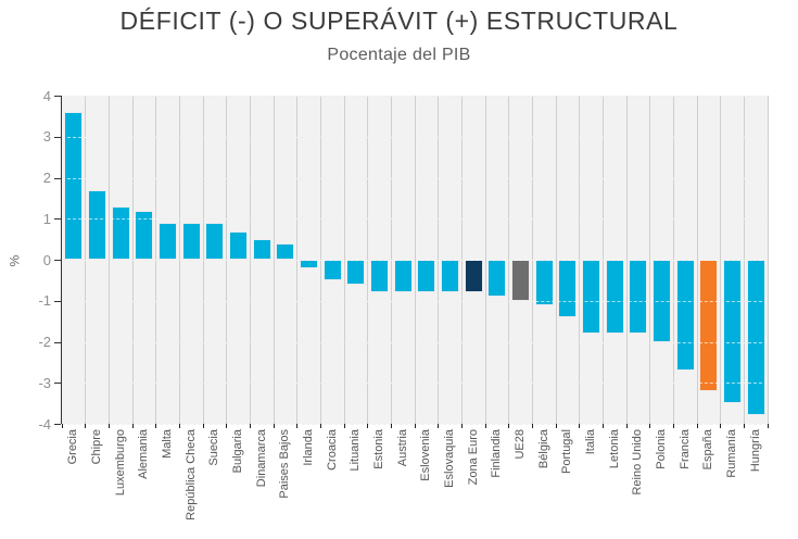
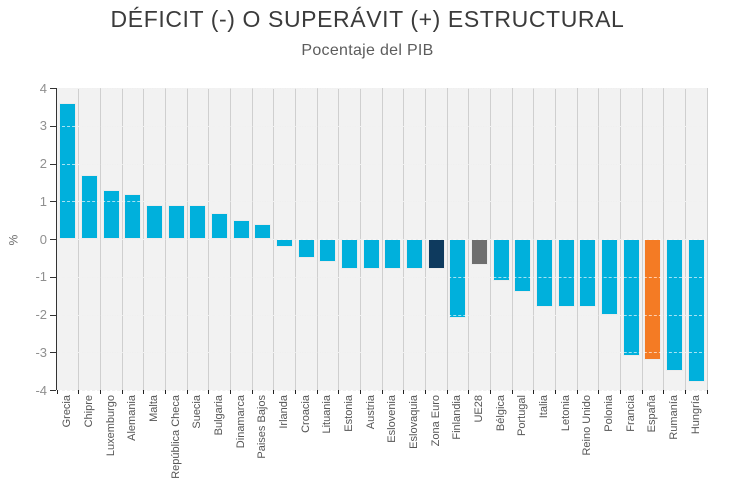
Finlandia: -0.9 -> -2.1
UE28: -1.0 -> -0.7
Francia: -2.7 -> -3.1
